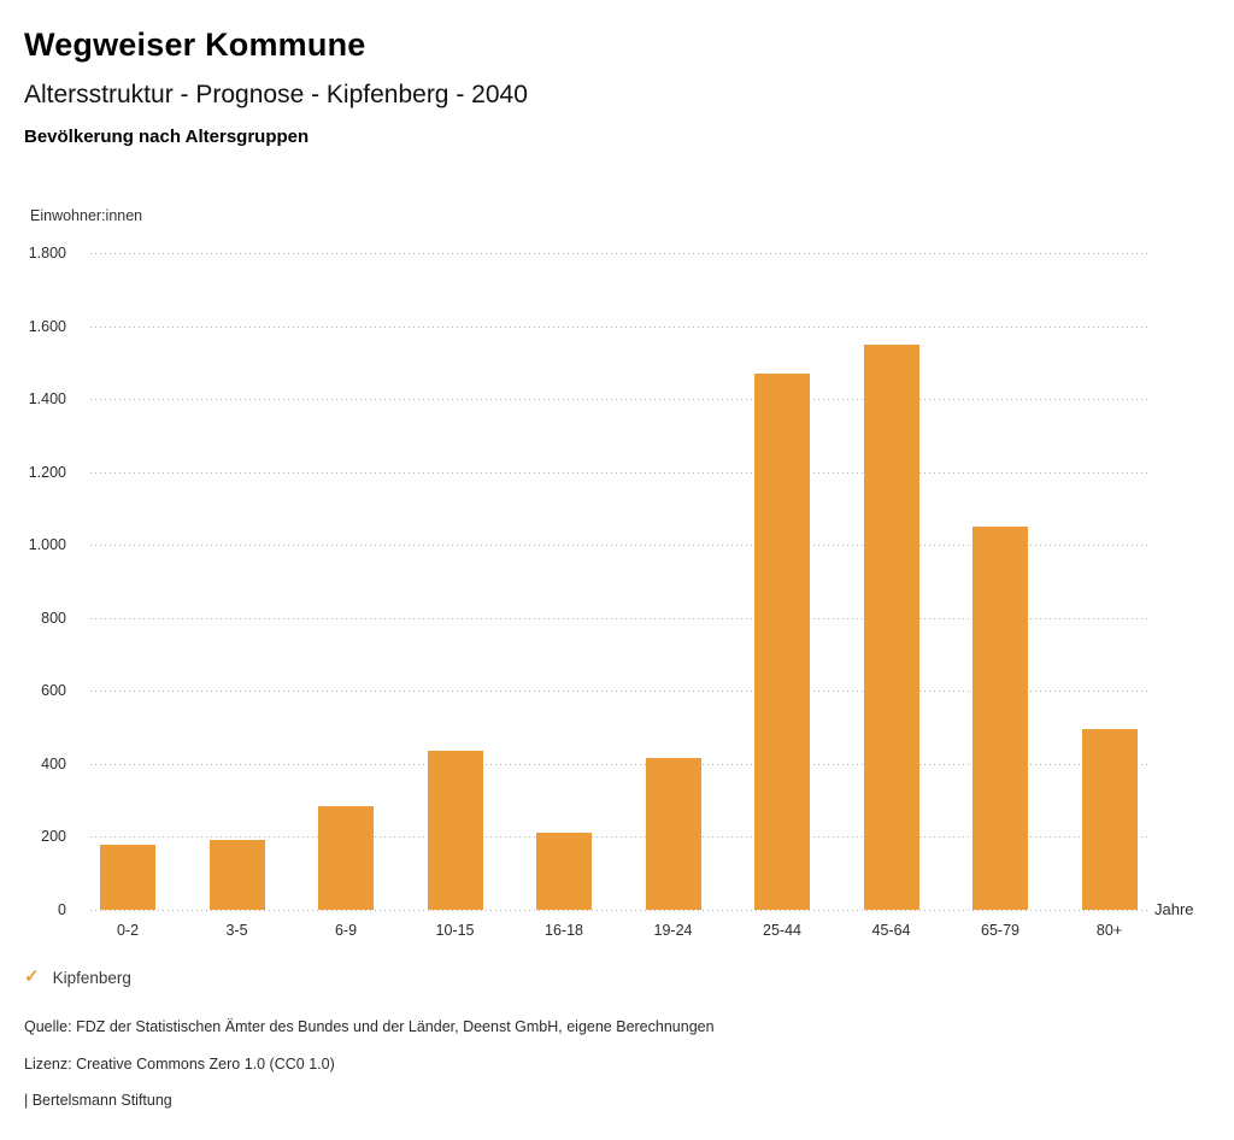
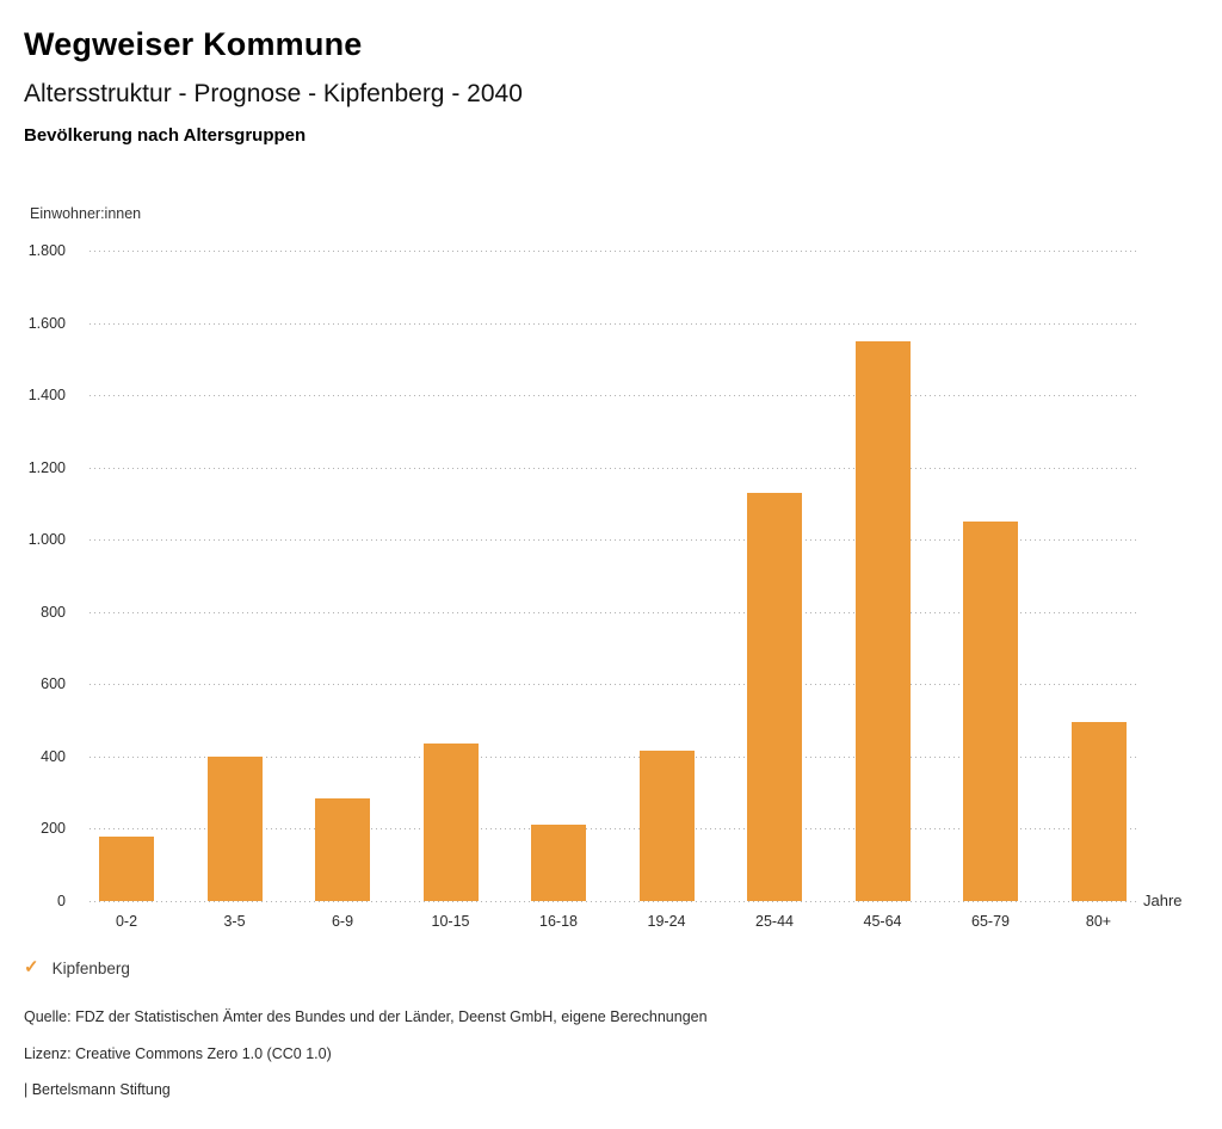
3-5: 190 -> 400
25-44: 1470 -> 1130
